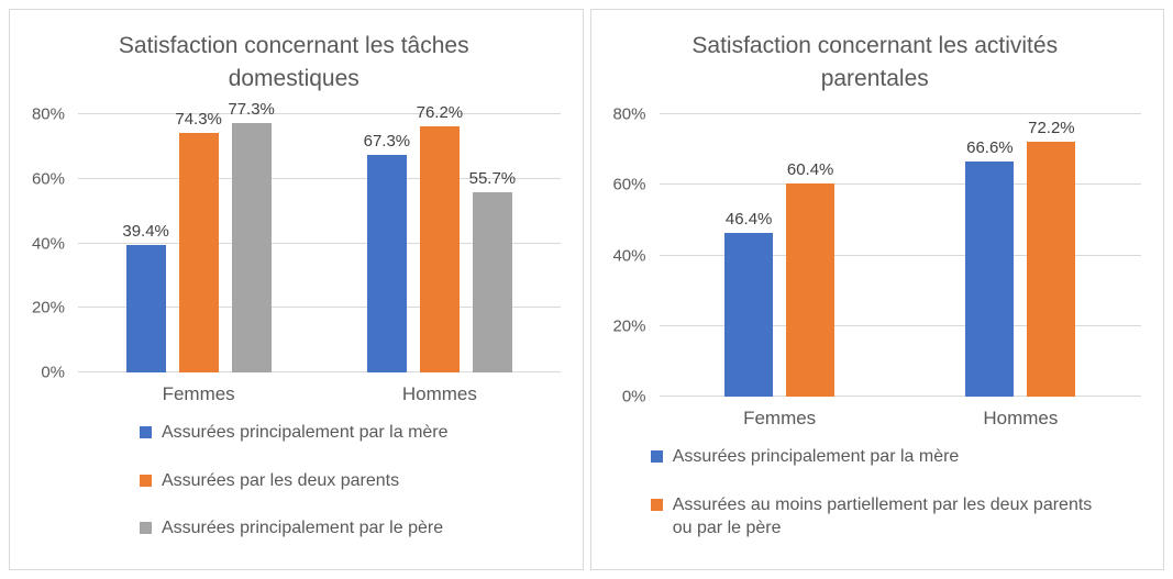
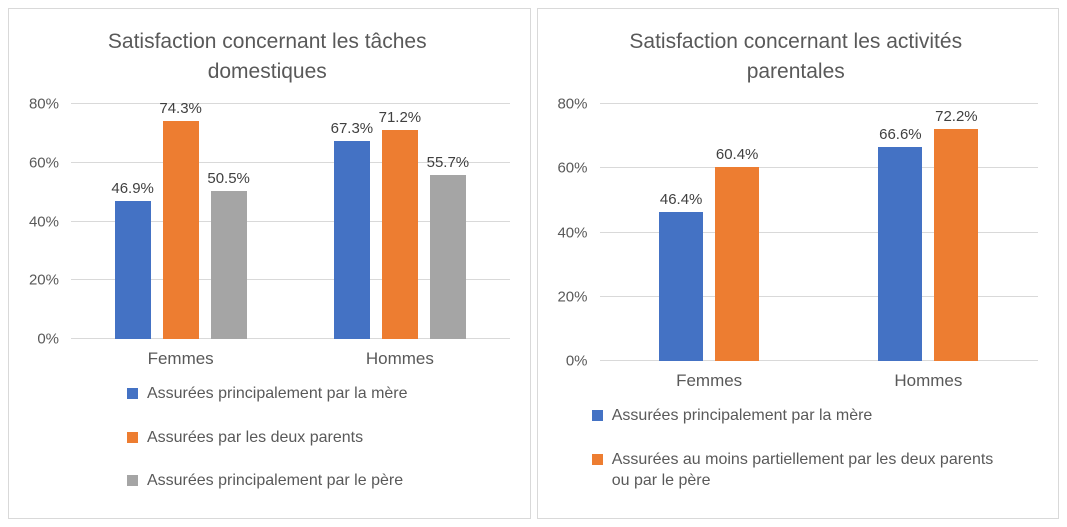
Satisfaction concernant les tâches domestiques/Assurées principalement par la mère/Femmes: 39.4% -> 46.9%
Satisfaction concernant les tâches domestiques/Assurées principalement par le père/Femmes: 77.3% -> 50.5%
Satisfaction concernant les tâches domestiques/Assurées par les deux parents/Hommes: 76.2% -> 71.2%
